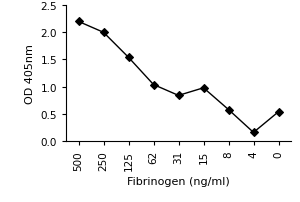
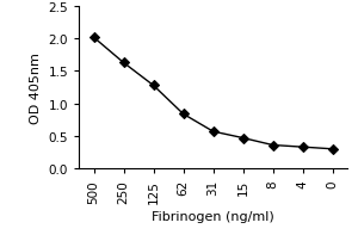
500: 2.20 -> 2.02
250: 2.00 -> 1.63
125: 1.54 -> 1.28
62: 1.04 -> 0.84
31: 0.84 -> 0.57
15: 0.98 -> 0.47
8: 0.58 -> 0.36
4: 0.16 -> 0.33
0: 0.54 -> 0.30
